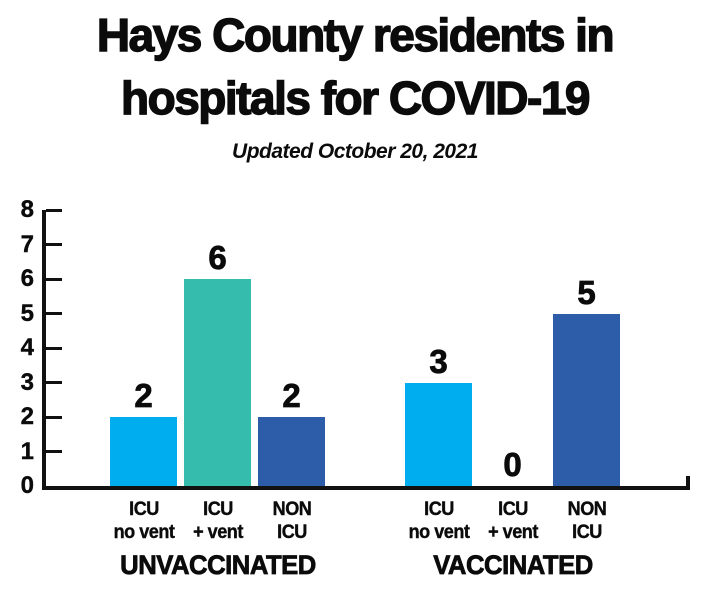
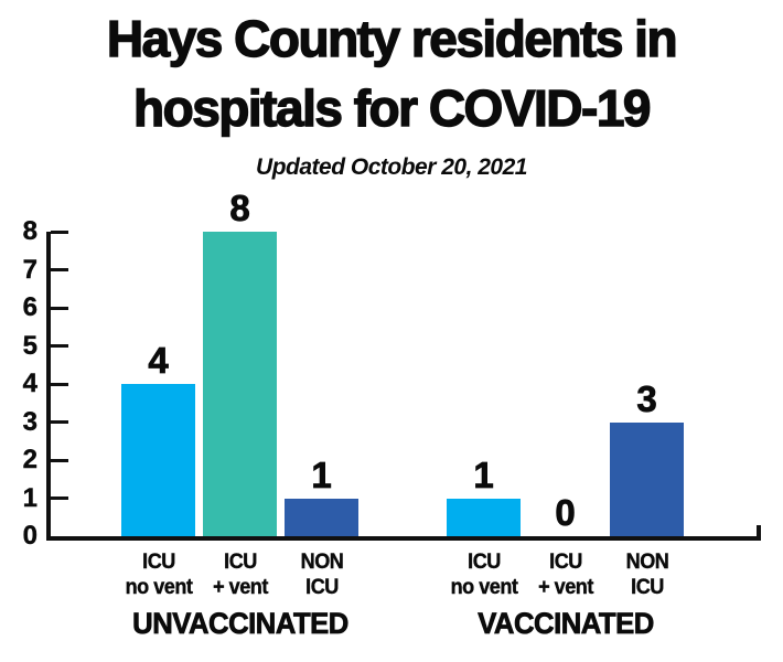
UNVACCINATED/ICU no vent: 2 -> 4
VACCINATED/ICU no vent: 3 -> 1
UNVACCINATED/ICU + vent: 6 -> 8
UNVACCINATED/NON ICU: 2 -> 1
VACCINATED/NON ICU: 5 -> 3
